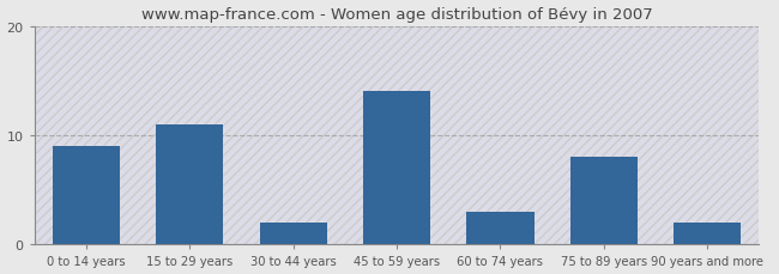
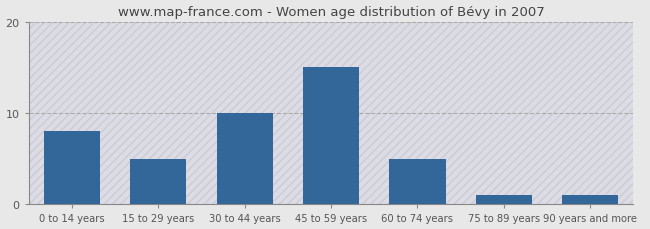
0 to 14 years: 9 -> 8
15 to 29 years: 11 -> 5
30 to 44 years: 2 -> 10
45 to 59 years: 14 -> 15
60 to 74 years: 3 -> 5
75 to 89 years: 8 -> 1
90 years and more: 2 -> 1
